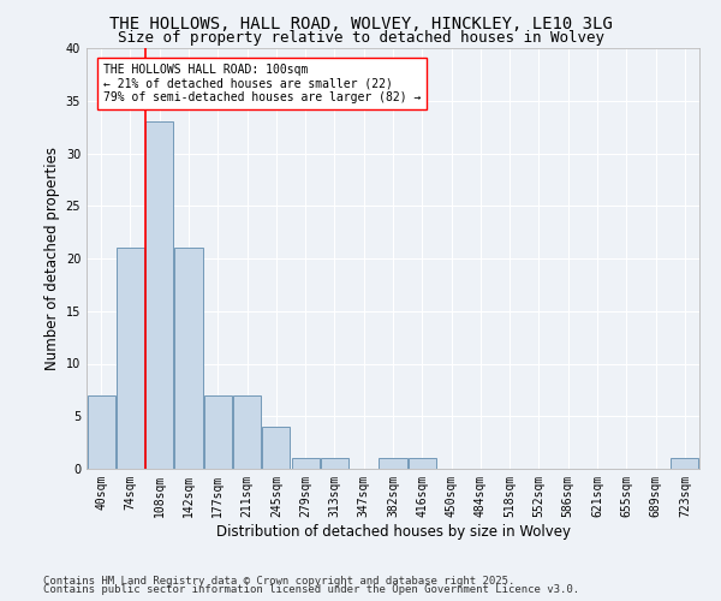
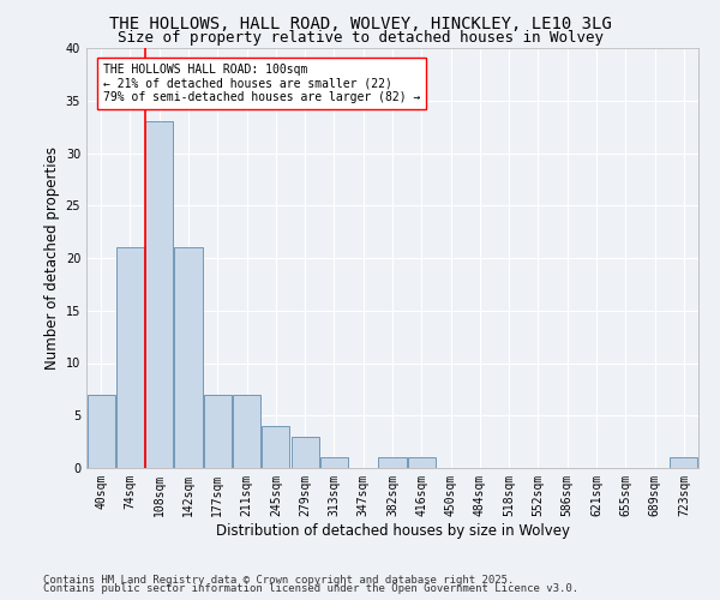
279sqm: 1 -> 3
